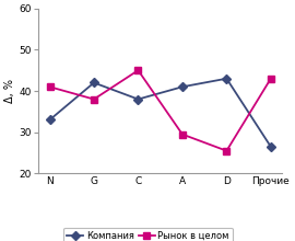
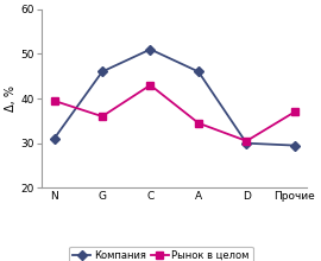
Компания/N: 33.0 -> 31.0
Рынок в целом/N: 41.0 -> 39.5
Компания/G: 42.0 -> 46.0
Рынок в целом/G: 38.0 -> 36.0
Компания/C: 38.0 -> 51.0
Рынок в целом/C: 45.0 -> 43.0
Компания/A: 41.0 -> 46.0
Рынок в целом/A: 29.5 -> 34.5
Компания/D: 43.0 -> 30.0
Рынок в целом/D: 25.5 -> 30.5
Компания/Прочие: 26.5 -> 29.5
Рынок в целом/Прочие: 43.0 -> 37.0
